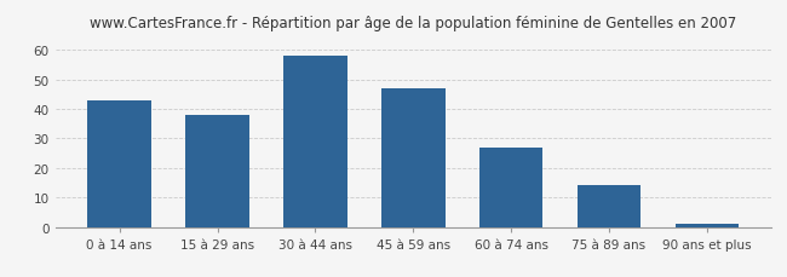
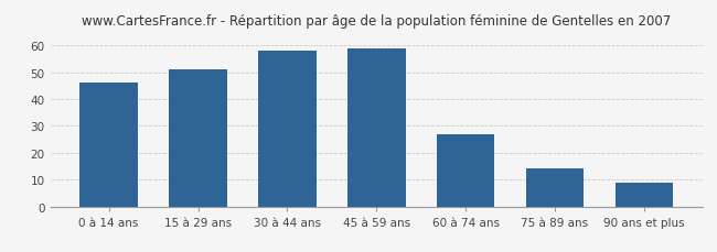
0 à 14 ans: 43 -> 46
15 à 29 ans: 38 -> 51
45 à 59 ans: 47 -> 59
90 ans et plus: 1 -> 9
